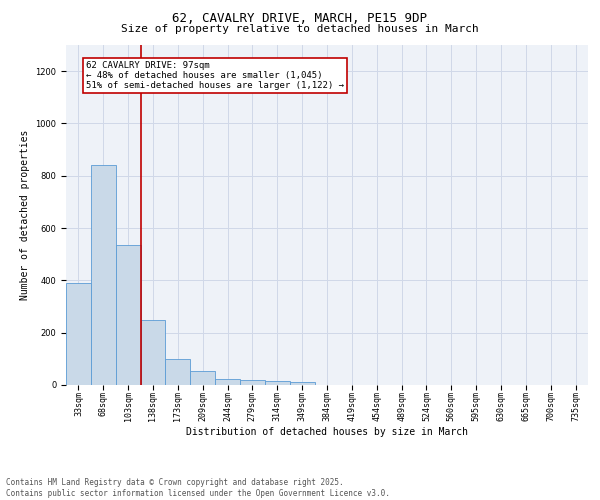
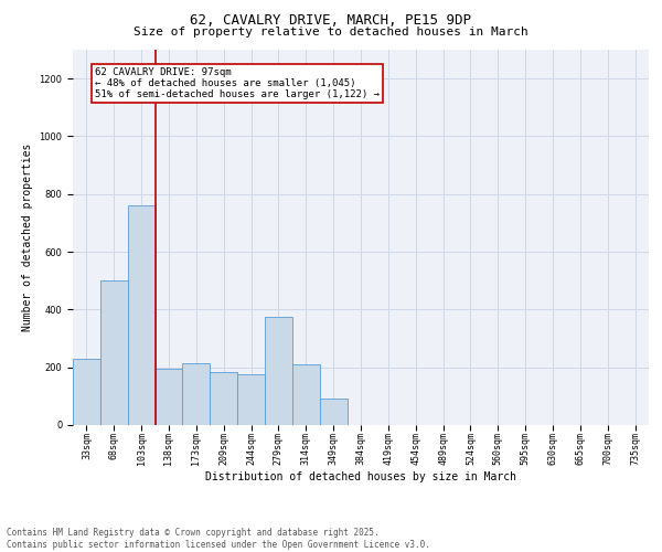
33sqm: 390 -> 230
68sqm: 840 -> 500
103sqm: 535 -> 760
138sqm: 248 -> 195
173sqm: 100 -> 215
209sqm: 52 -> 185
244sqm: 22 -> 175
279sqm: 20 -> 375
314sqm: 14 -> 210
349sqm: 10 -> 90
